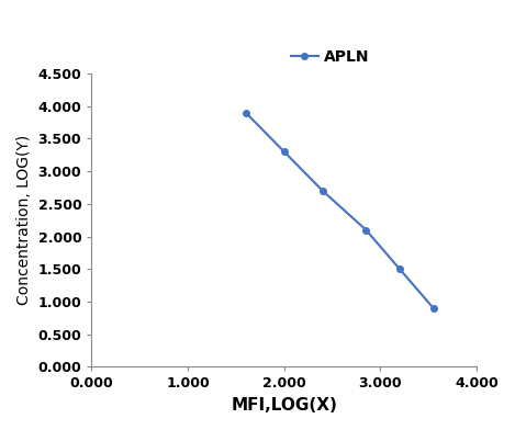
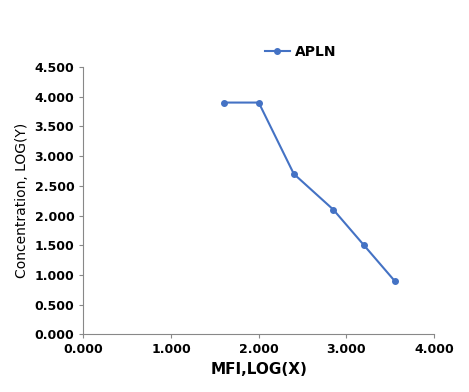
2.000: 3.3 -> 3.9
